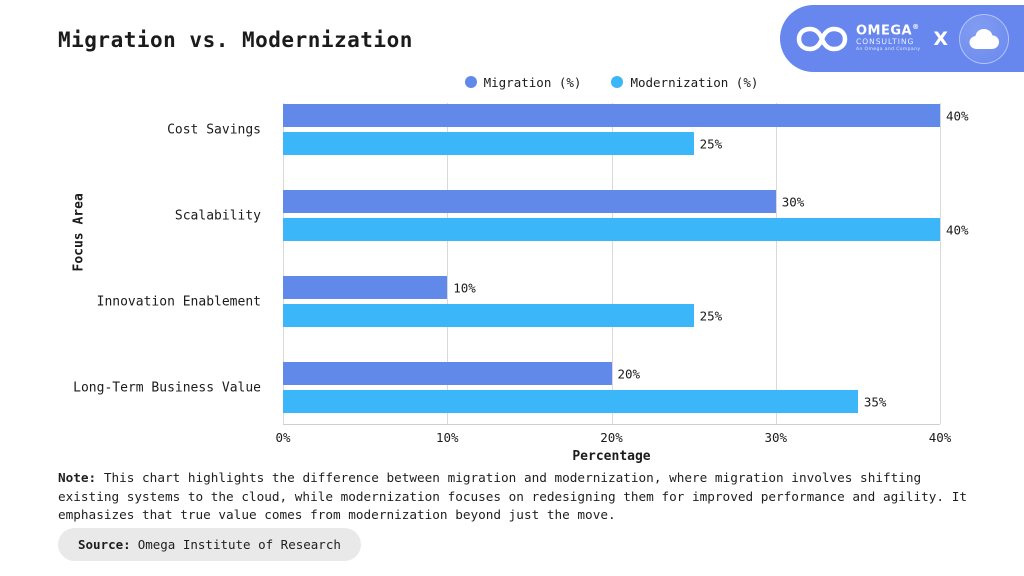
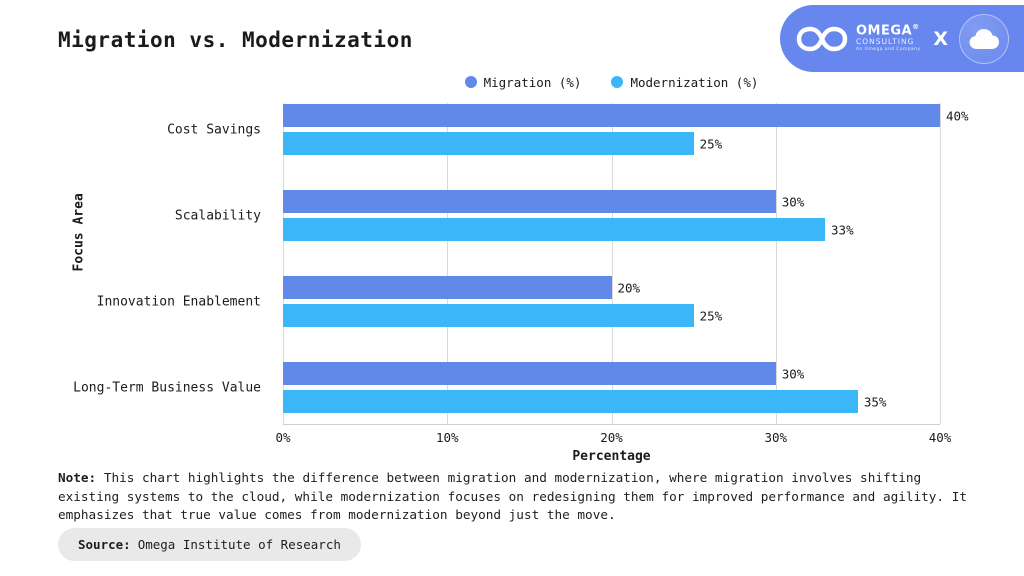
Modernization (%)/Scalability: 40% -> 33%
Migration (%)/Innovation Enablement: 10% -> 20%
Migration (%)/Long-Term Business Value: 20% -> 30%
